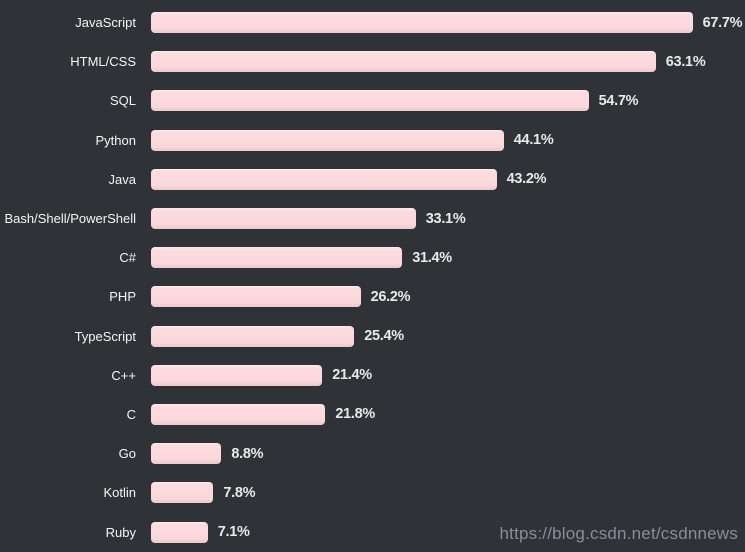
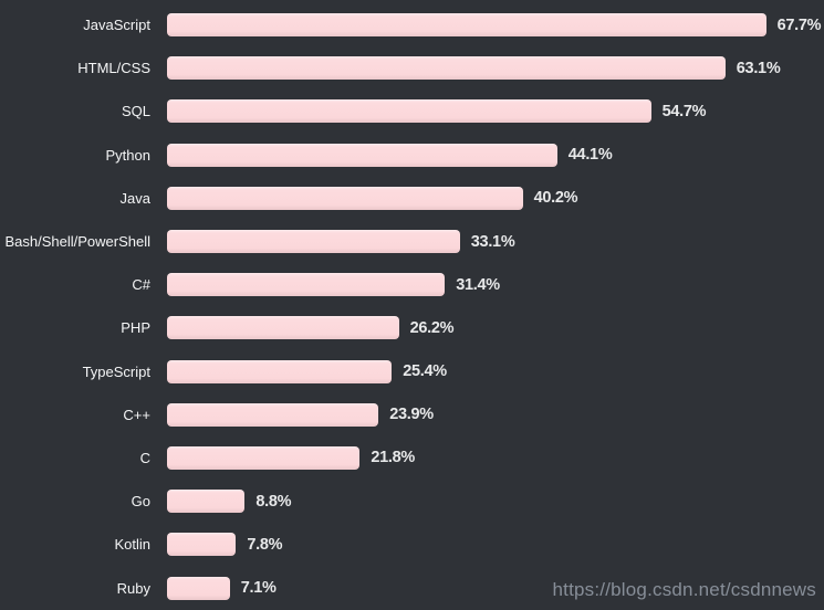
Java: 43.2% -> 40.2%
C++: 21.4% -> 23.9%
